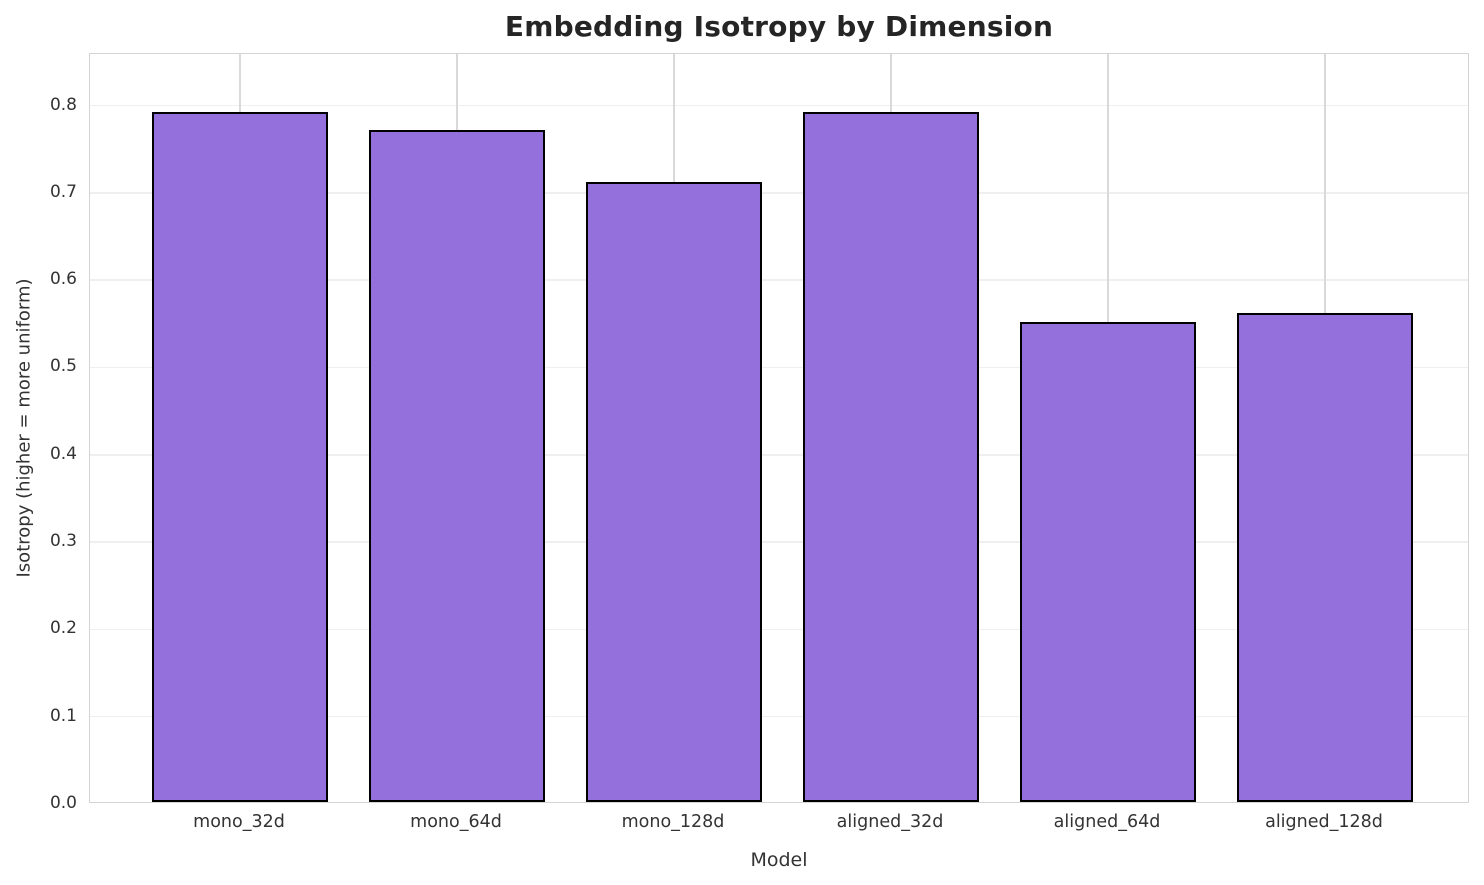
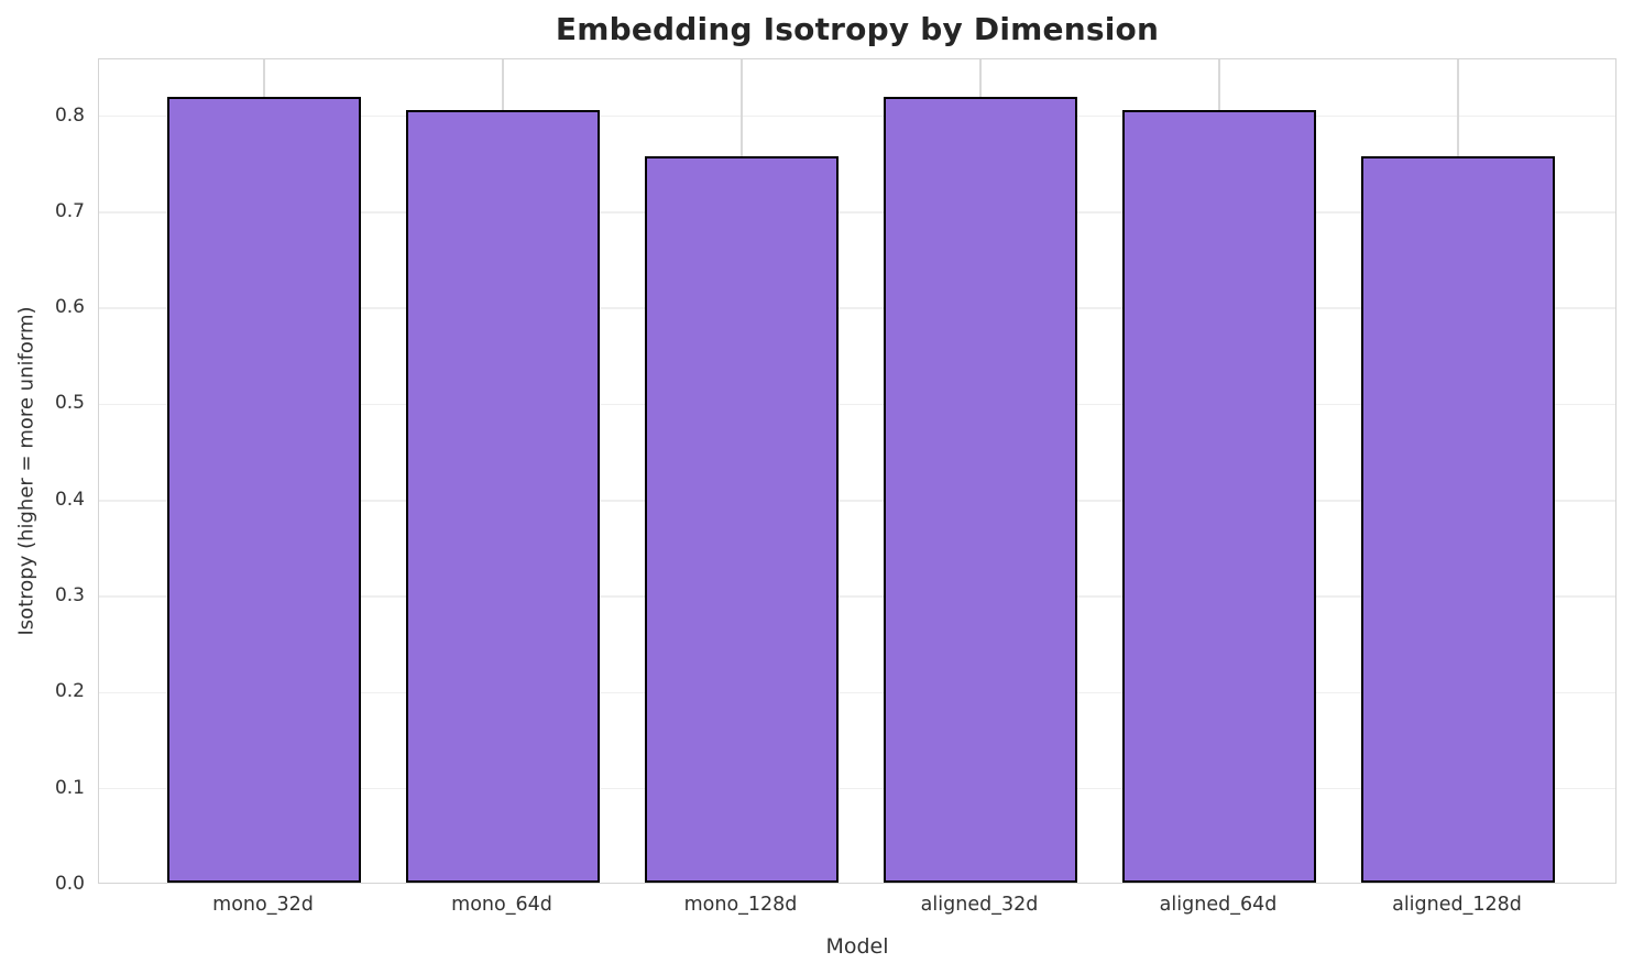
mono_32d: 0.79 -> 0.82
mono_64d: 0.77 -> 0.80
mono_128d: 0.71 -> 0.76
aligned_32d: 0.79 -> 0.82
aligned_64d: 0.55 -> 0.80
aligned_128d: 0.56 -> 0.76
